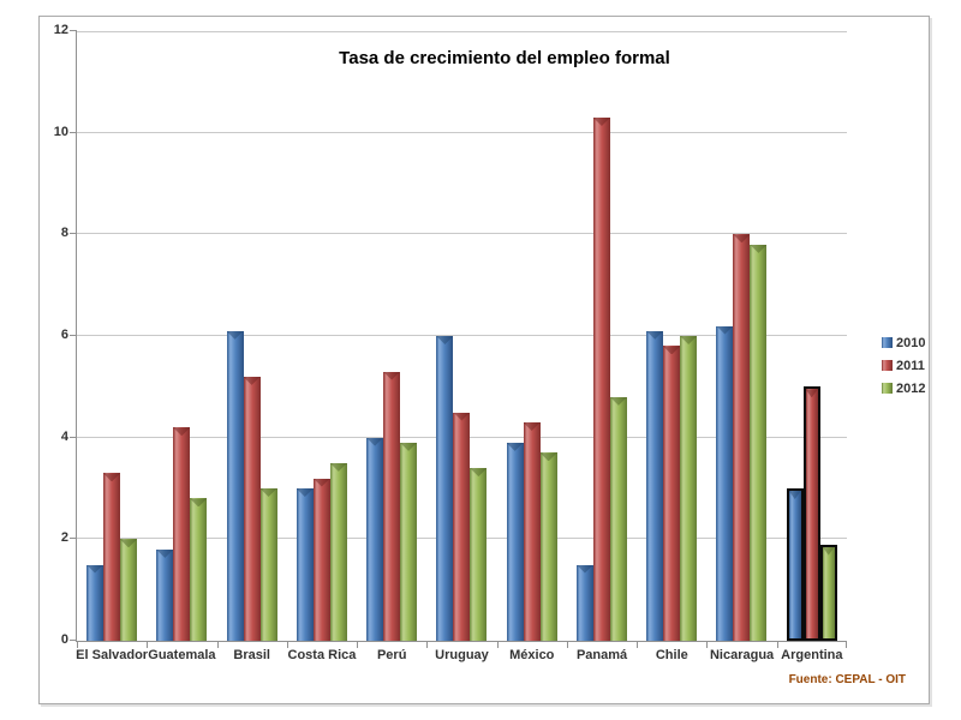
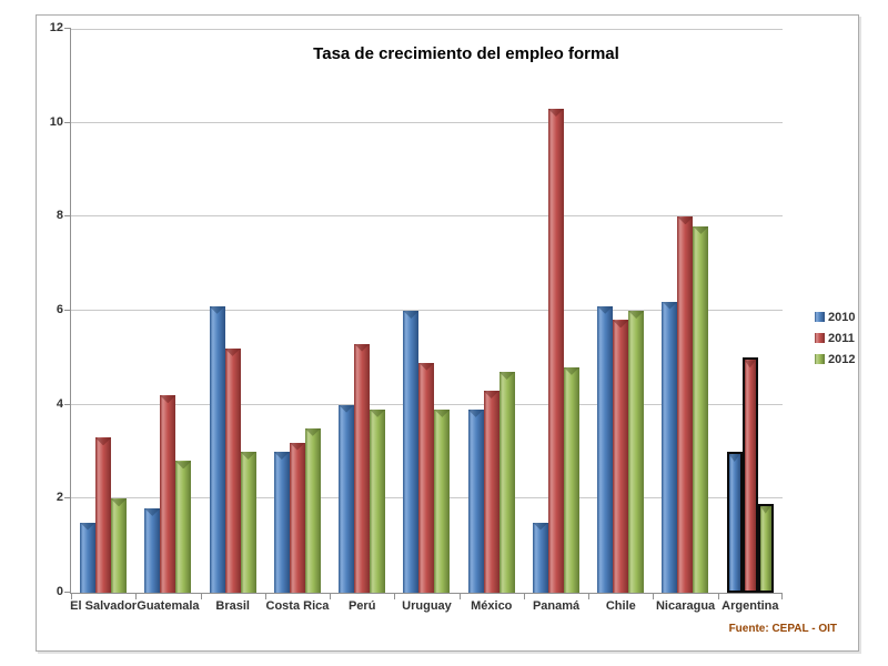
2011/Uruguay: 4.5 -> 4.9
2012/Uruguay: 3.4 -> 3.9
2012/México: 3.7 -> 4.7
